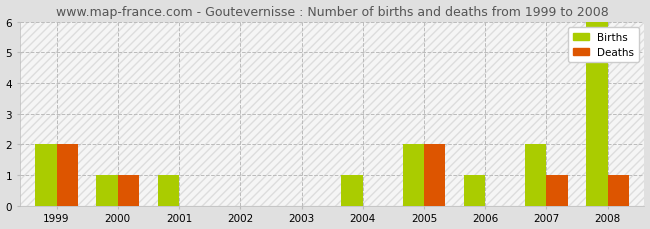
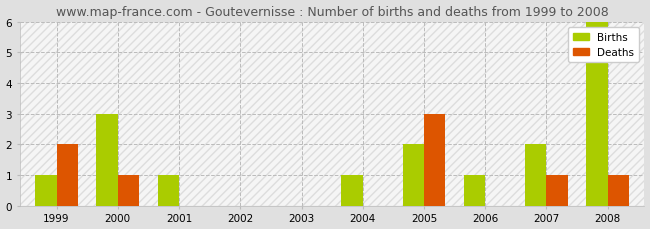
Births/1999: 2 -> 1
Births/2000: 1 -> 3
Deaths/2005: 2 -> 3
